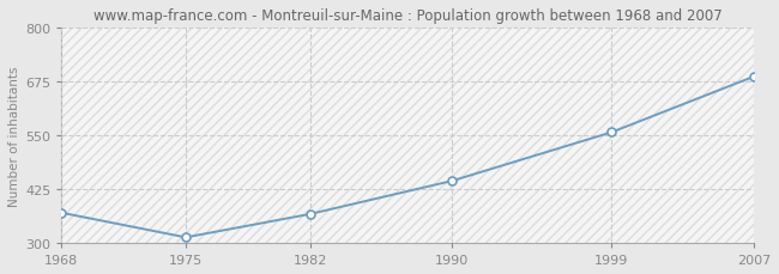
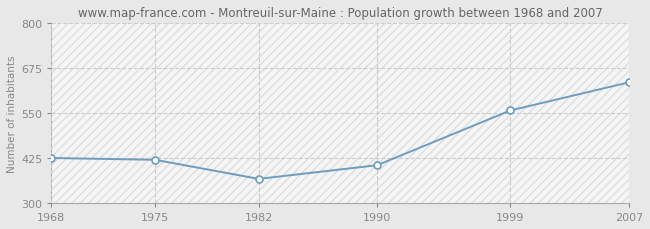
1968: 370 -> 425
1975: 313 -> 420
1990: 444 -> 405
2007: 686 -> 635
